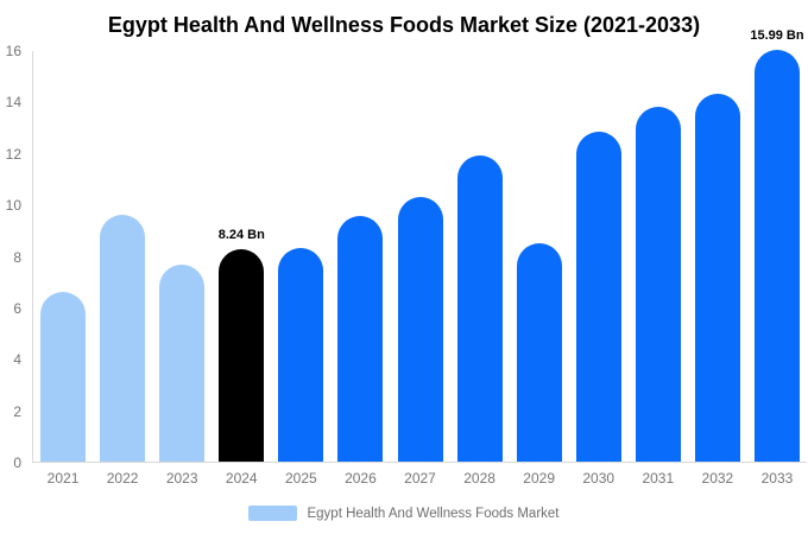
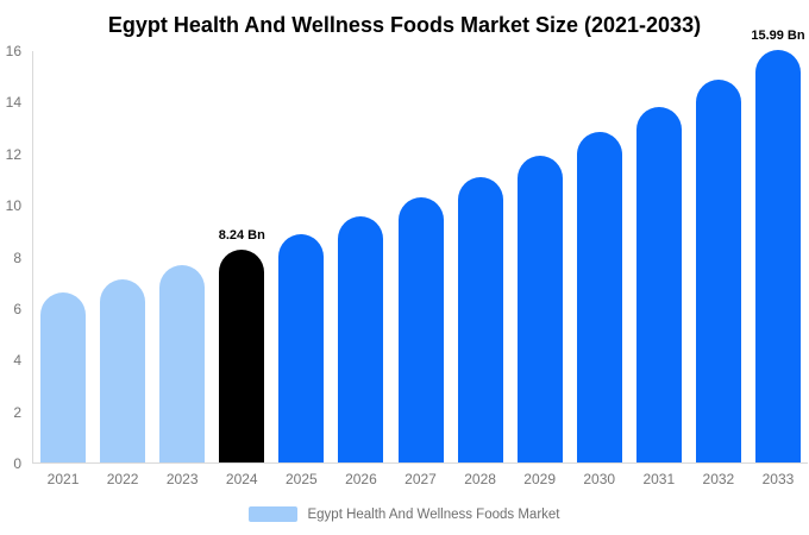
2022: 9.6 -> 7.1
2025: 8.3 -> 8.9
2028: 11.9 -> 11.1
2029: 8.5 -> 11.9
2032: 14.3 -> 14.9
